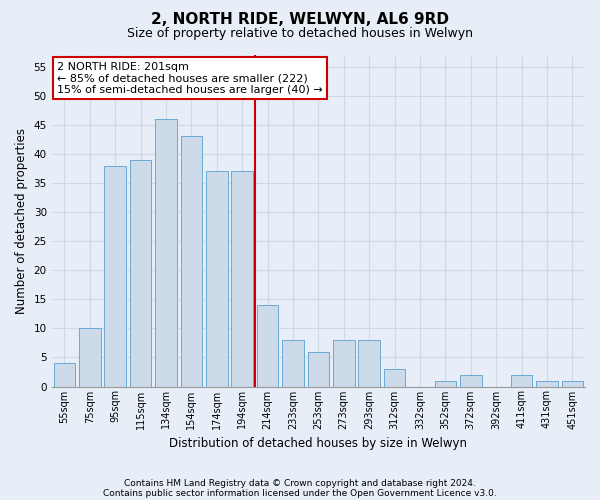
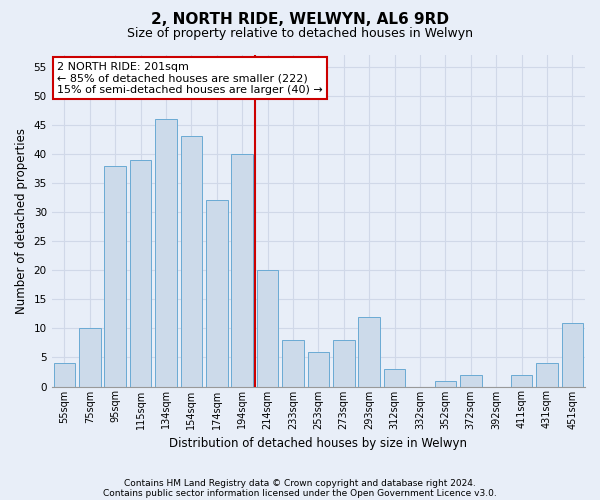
174sqm: 37 -> 32
194sqm: 37 -> 40
214sqm: 14 -> 20
293sqm: 8 -> 12
431sqm: 1 -> 4
451sqm: 1 -> 11
